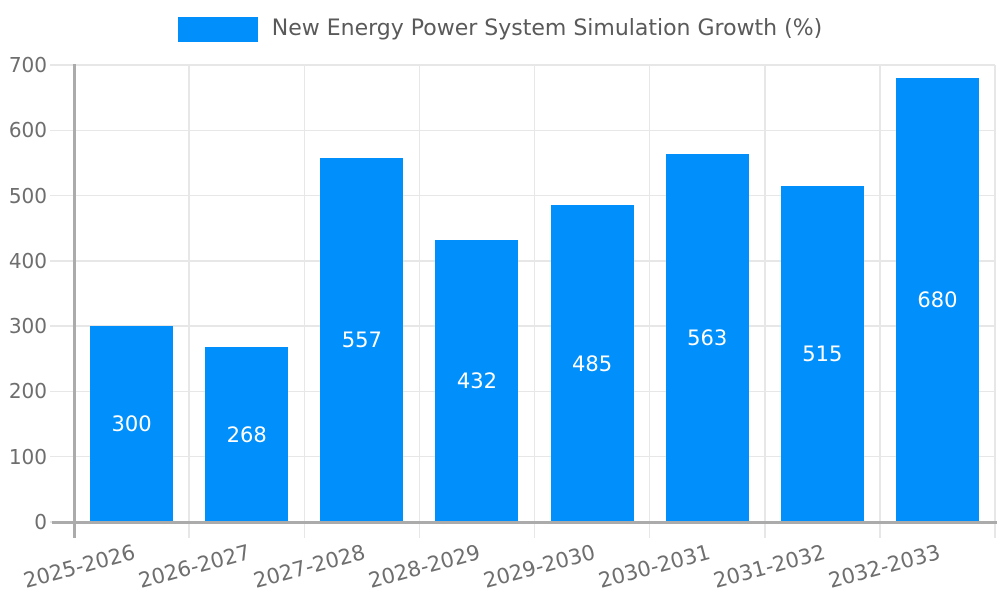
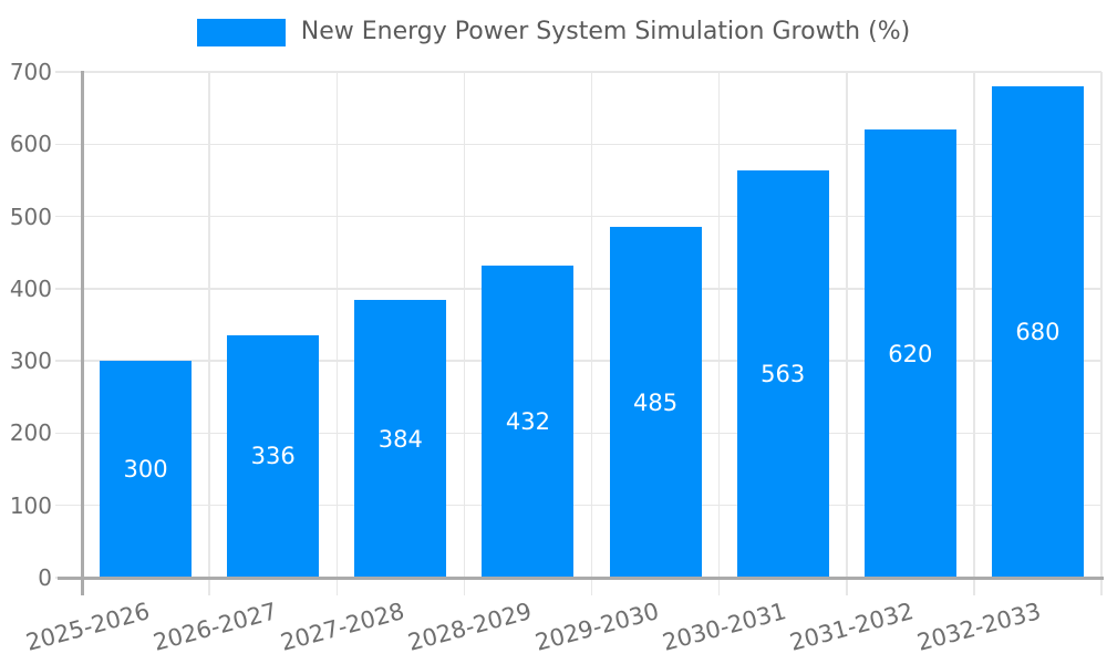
2026-2027: 268 -> 336
2027-2028: 557 -> 384
2031-2032: 515 -> 620
